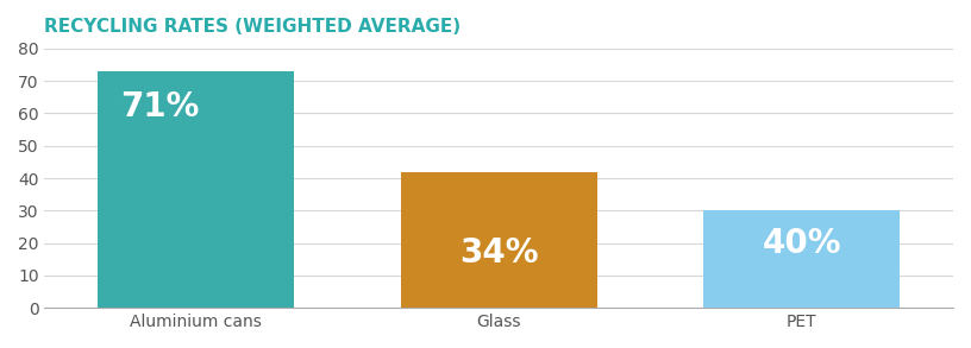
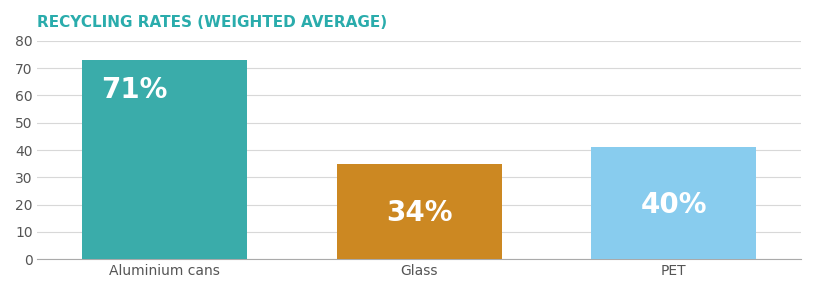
Glass: 42 -> 35
PET: 30 -> 41
